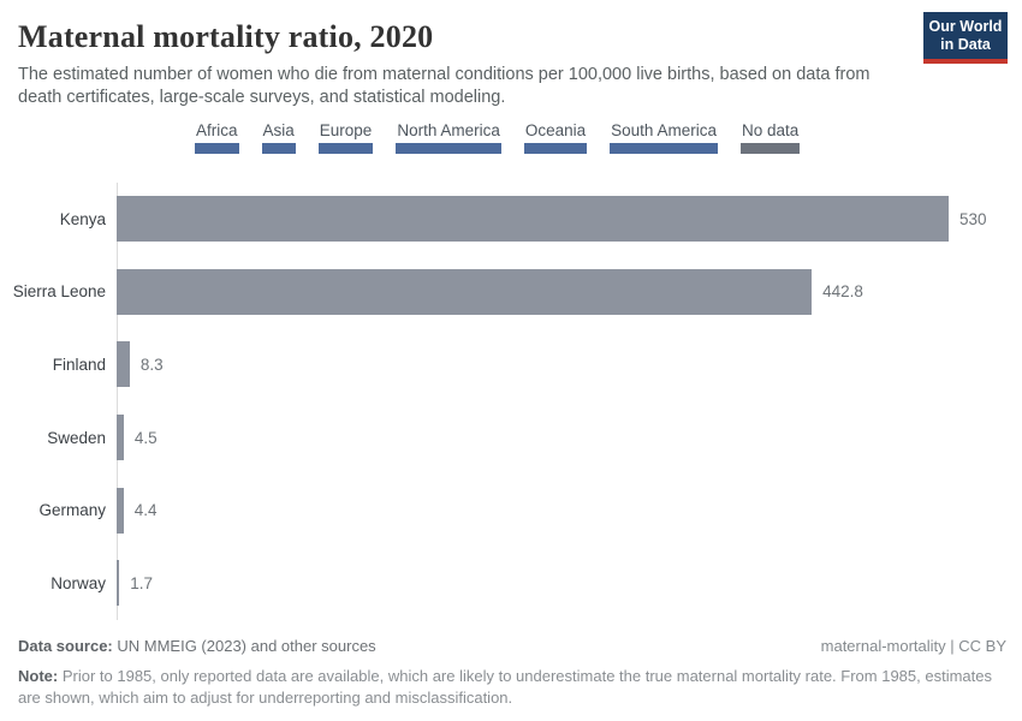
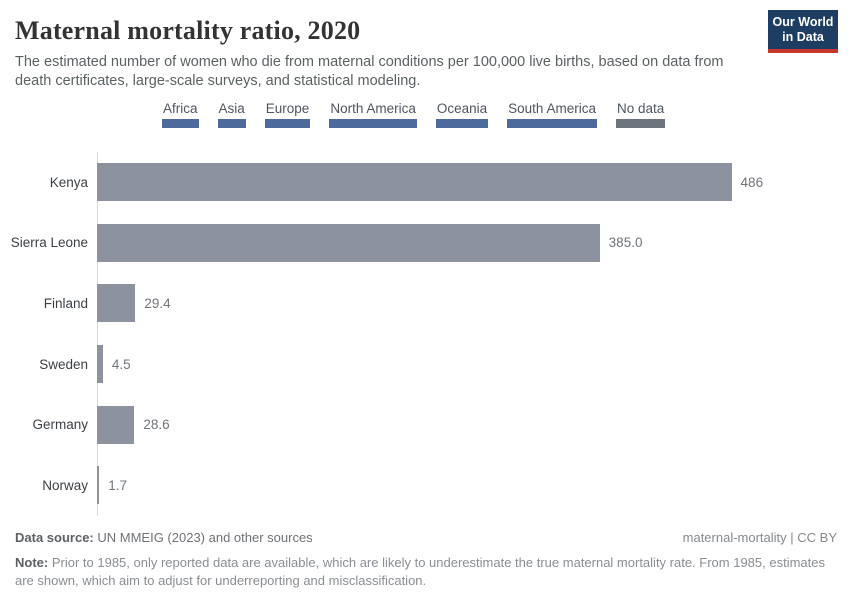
Kenya: 530 -> 486
Sierra Leone: 442.8 -> 385.0
Finland: 8.3 -> 29.4
Germany: 4.4 -> 28.6
